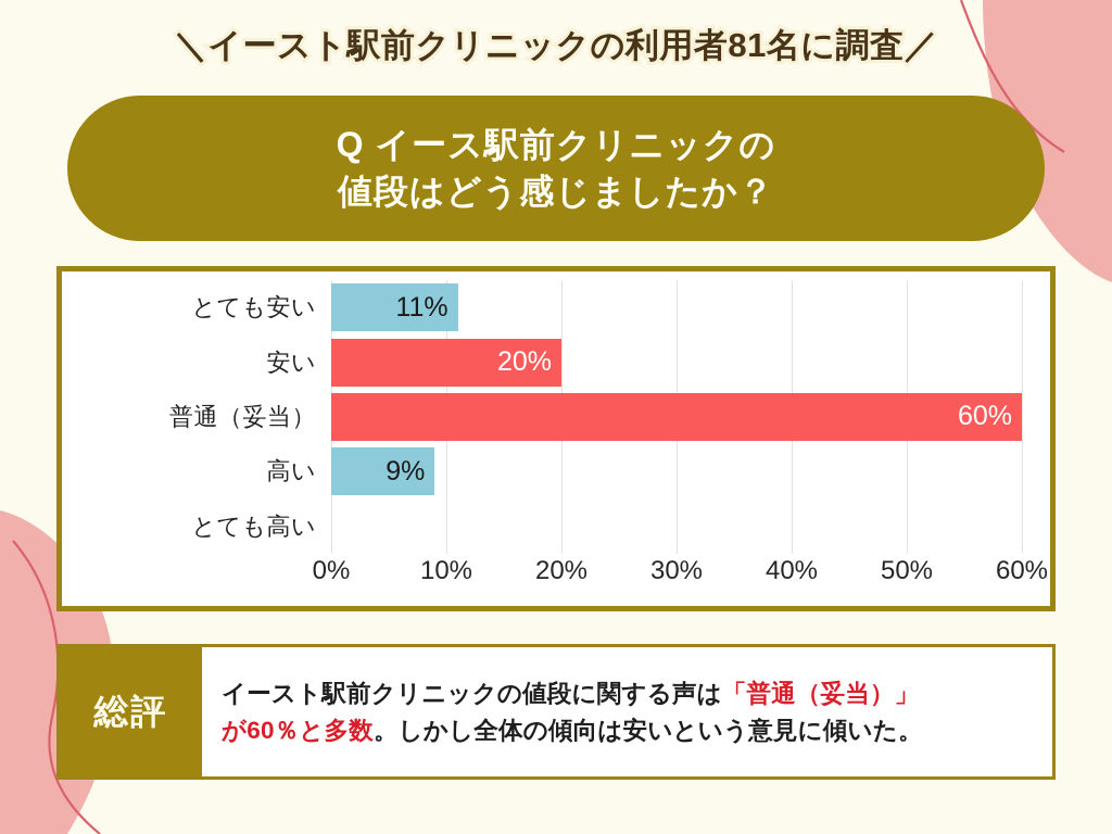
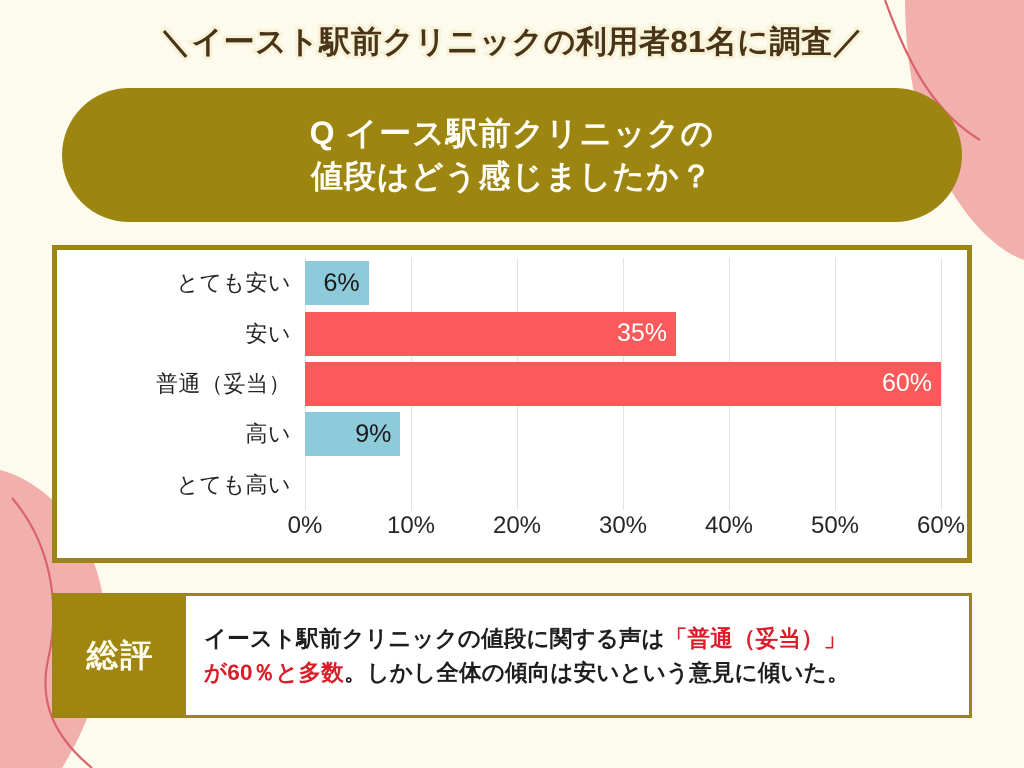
とても安い: 11% -> 6%
安い: 20% -> 35%
